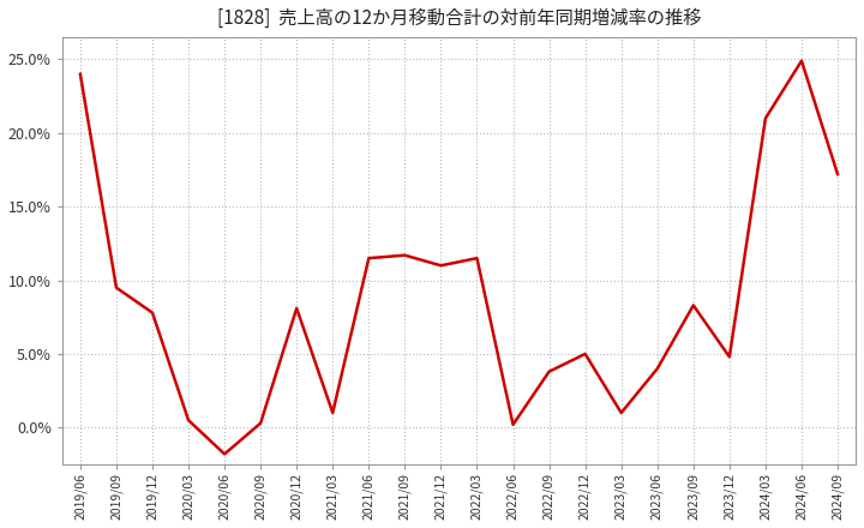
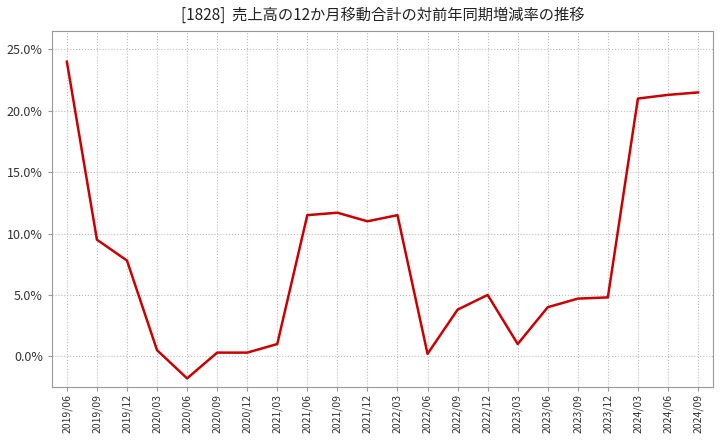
2020/12: 8.1% -> 0.3%
2023/09: 8.3% -> 4.7%
2024/06: 24.9% -> 21.3%
2024/09: 17.2% -> 21.5%
